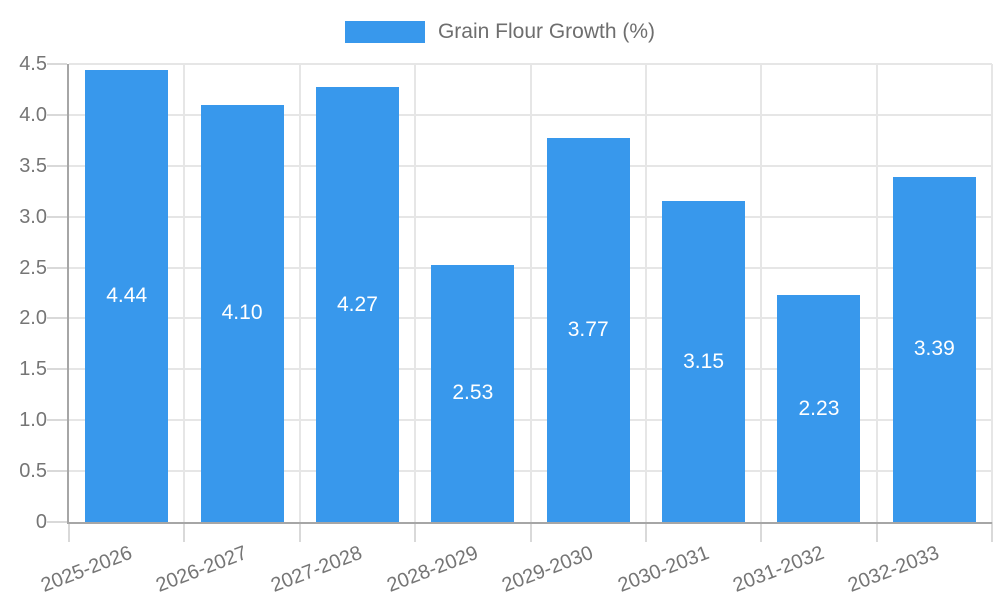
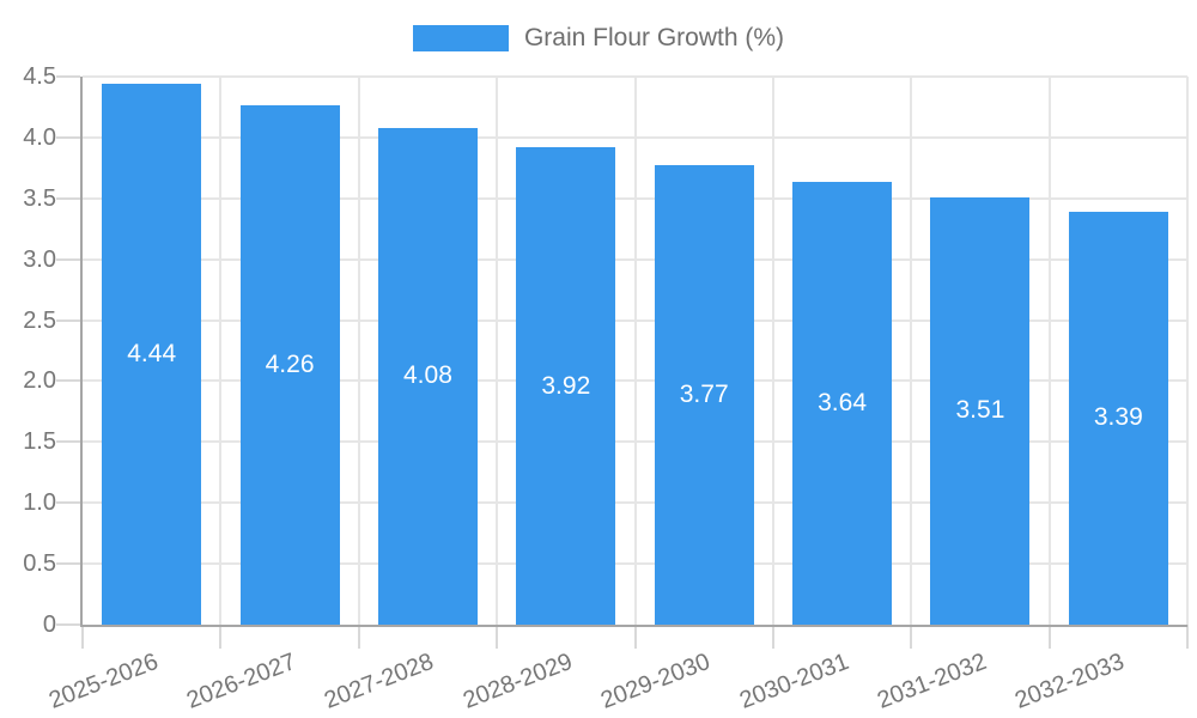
2026-2027: 4.10 -> 4.26
2027-2028: 4.27 -> 4.08
2028-2029: 2.53 -> 3.92
2030-2031: 3.15 -> 3.64
2031-2032: 2.23 -> 3.51
